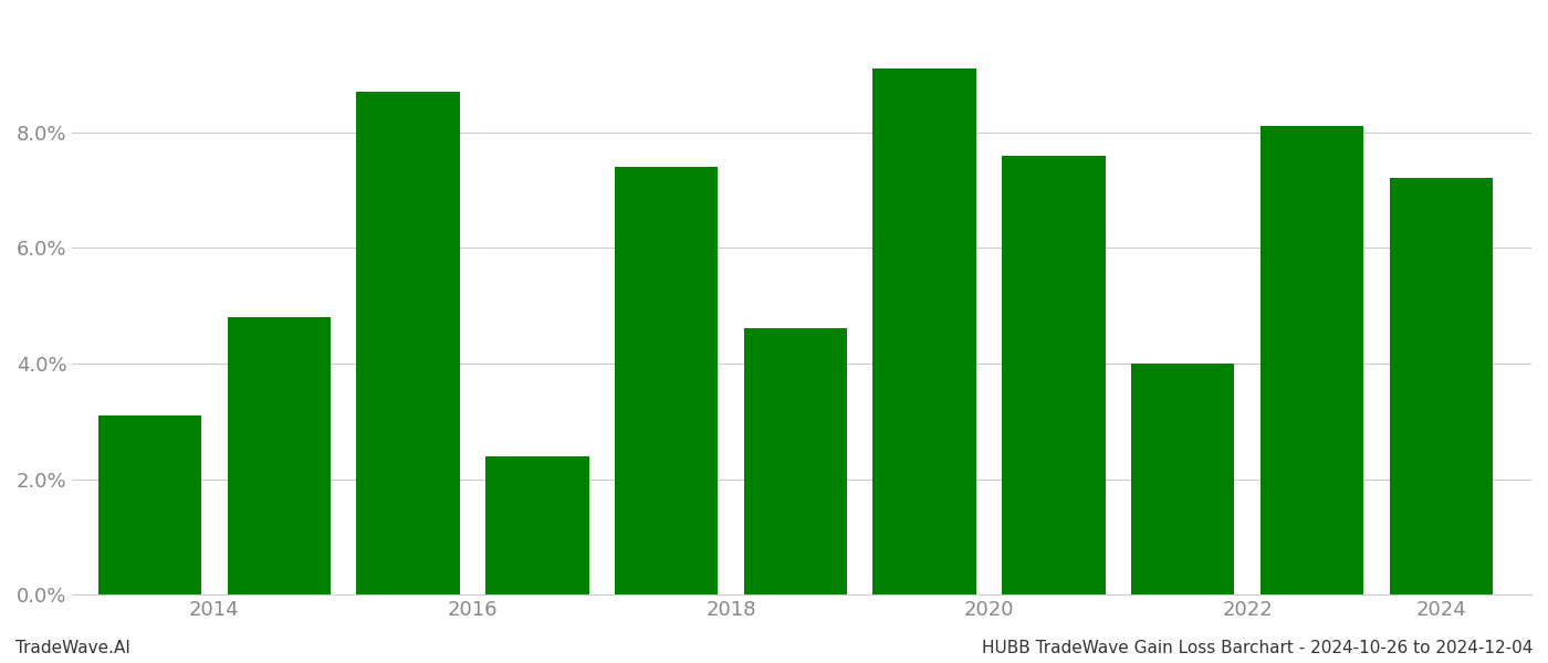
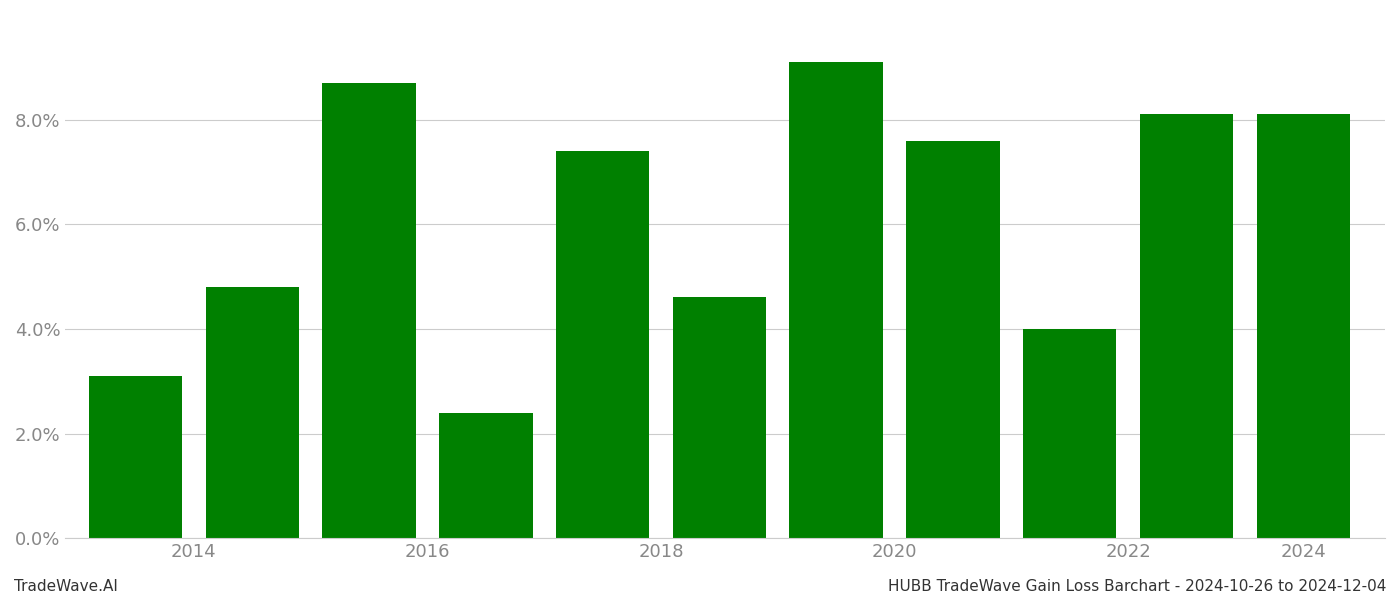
2024: 7.2% -> 8.1%
